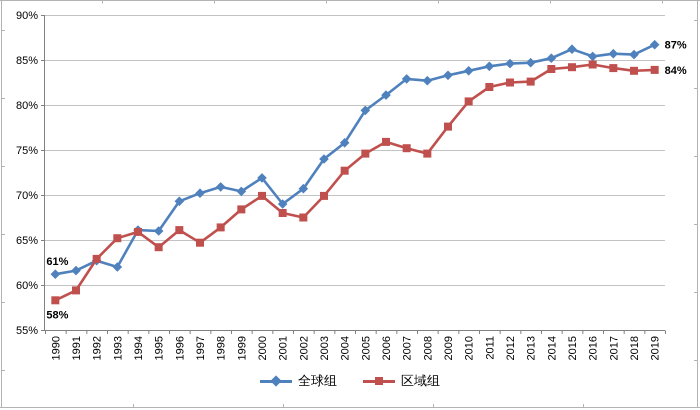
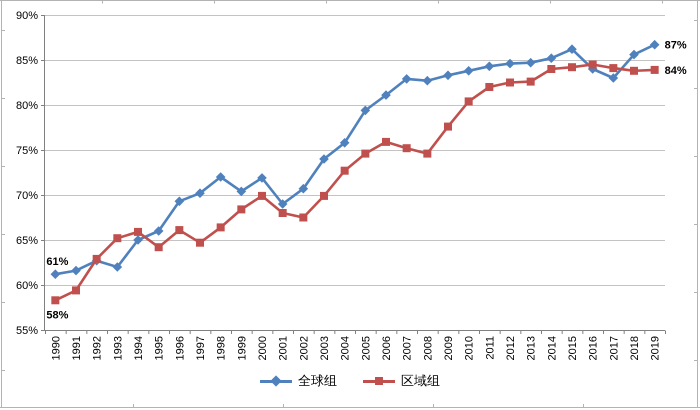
全球组/1994: 66% -> 65%
全球组/1998: 71% -> 72%
全球组/2016: 85% -> 84%
全球组/2017: 86% -> 83%
